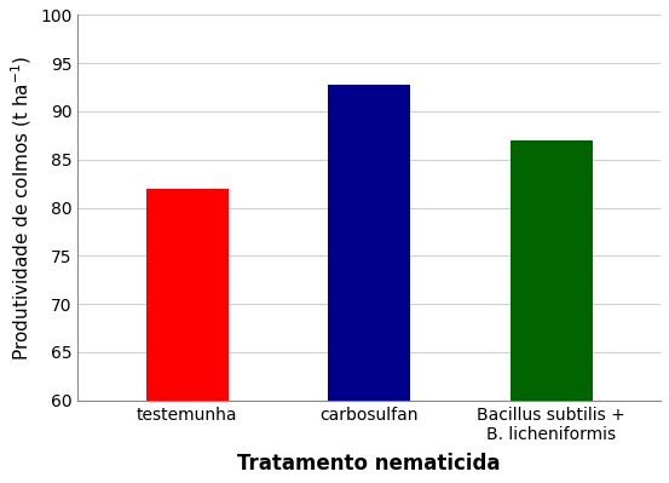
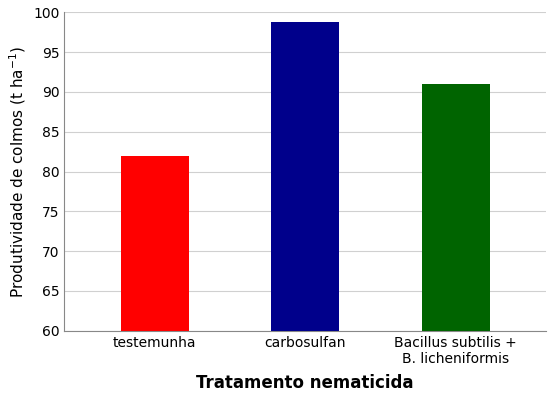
carbosulfan: 92.8 -> 98.8
Bacillus subtilis + B. licheniformis: 87.0 -> 91.0
